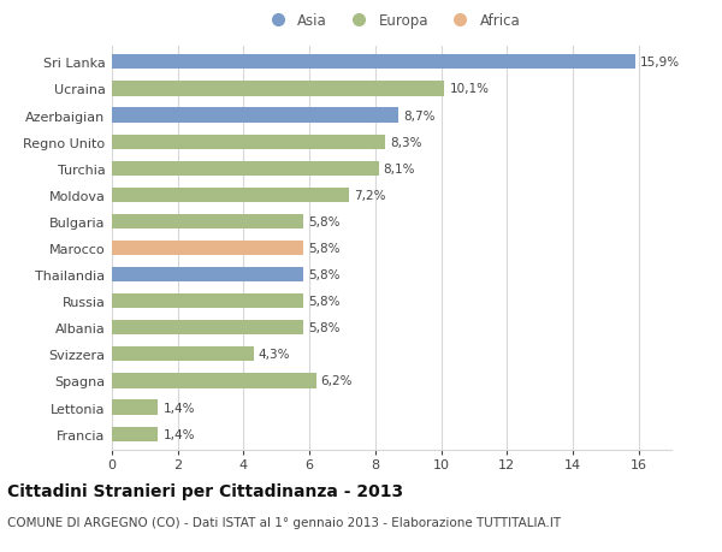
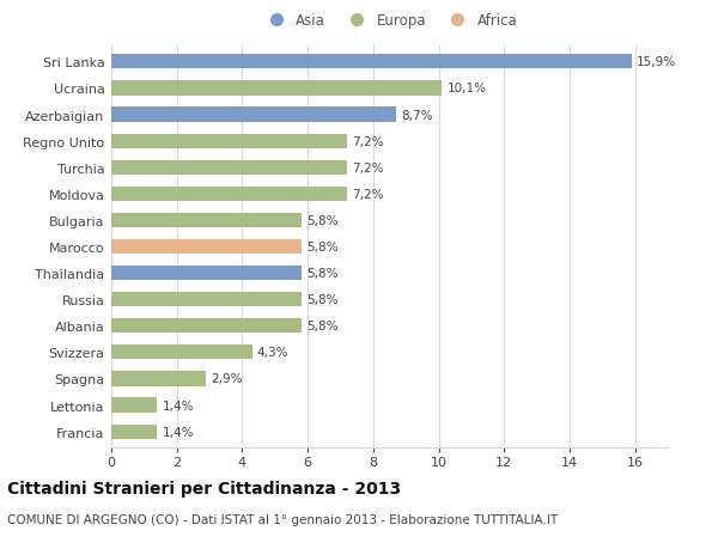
Regno Unito: 8,3% -> 7,2%
Turchia: 8,1% -> 7,2%
Spagna: 6,2% -> 2,9%
